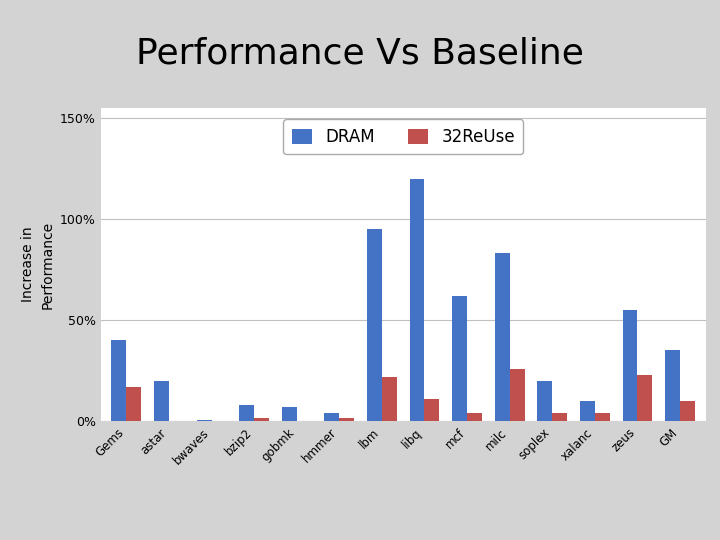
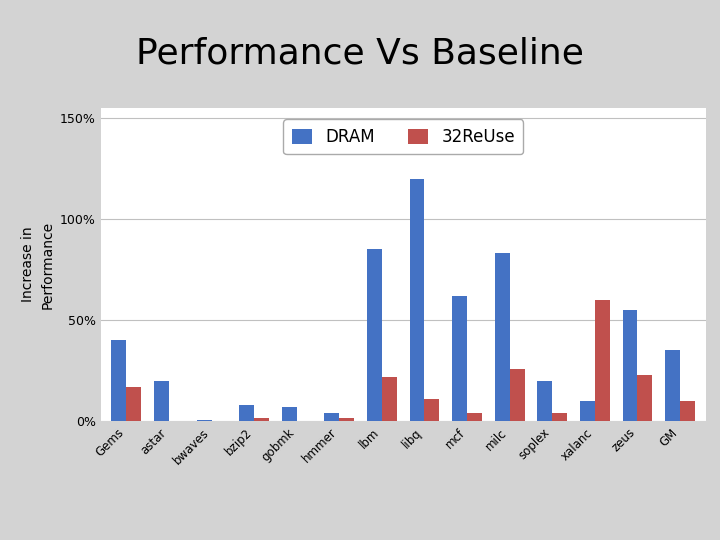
DRAM/lbm: 95.0% -> 85.0%
32ReUse/xalanc: 4.0% -> 60.0%
